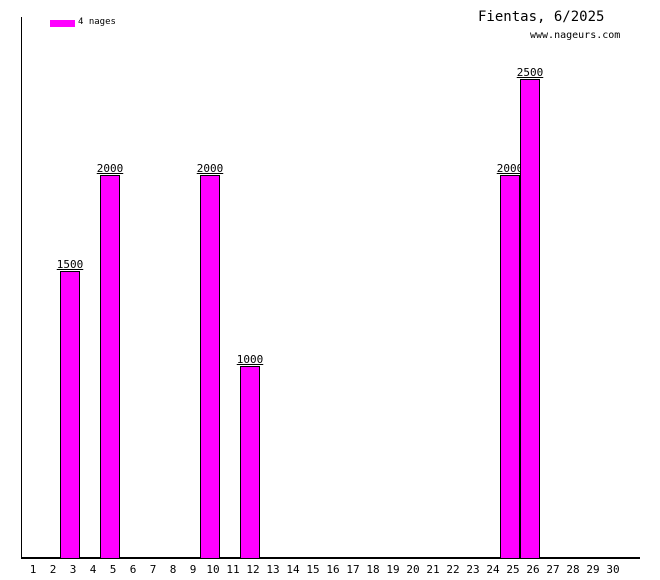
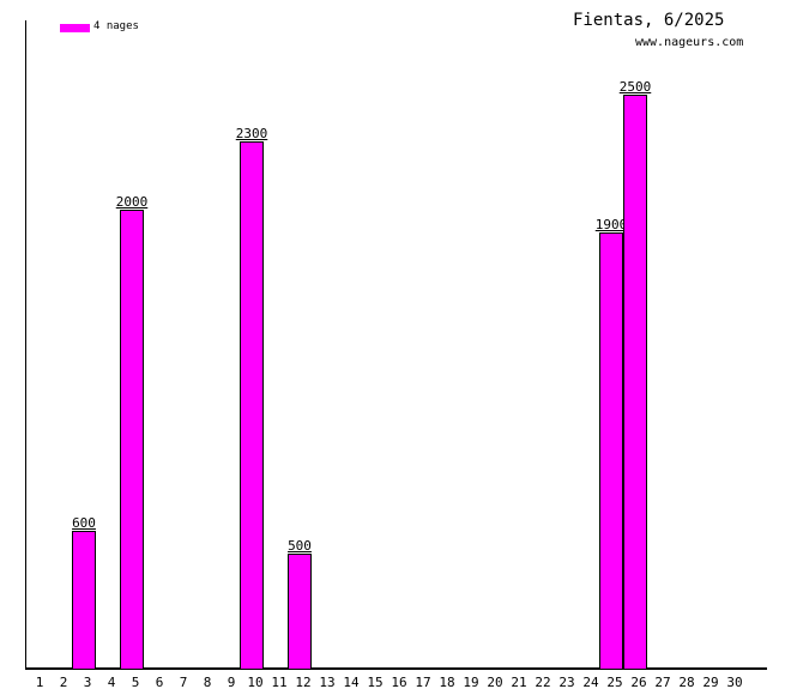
3: 1500 -> 600
10: 2000 -> 2300
12: 1000 -> 500
25: 2000 -> 1900
